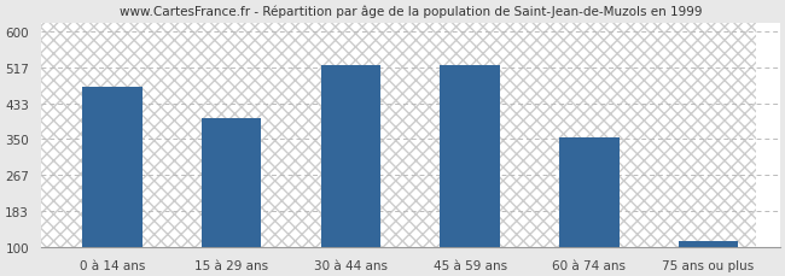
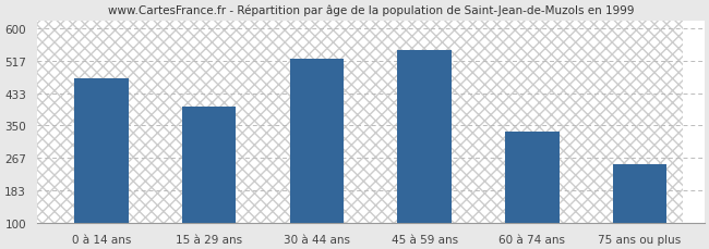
45 à 59 ans: 520 -> 545
60 à 74 ans: 355 -> 335
75 ans ou plus: 113 -> 250
